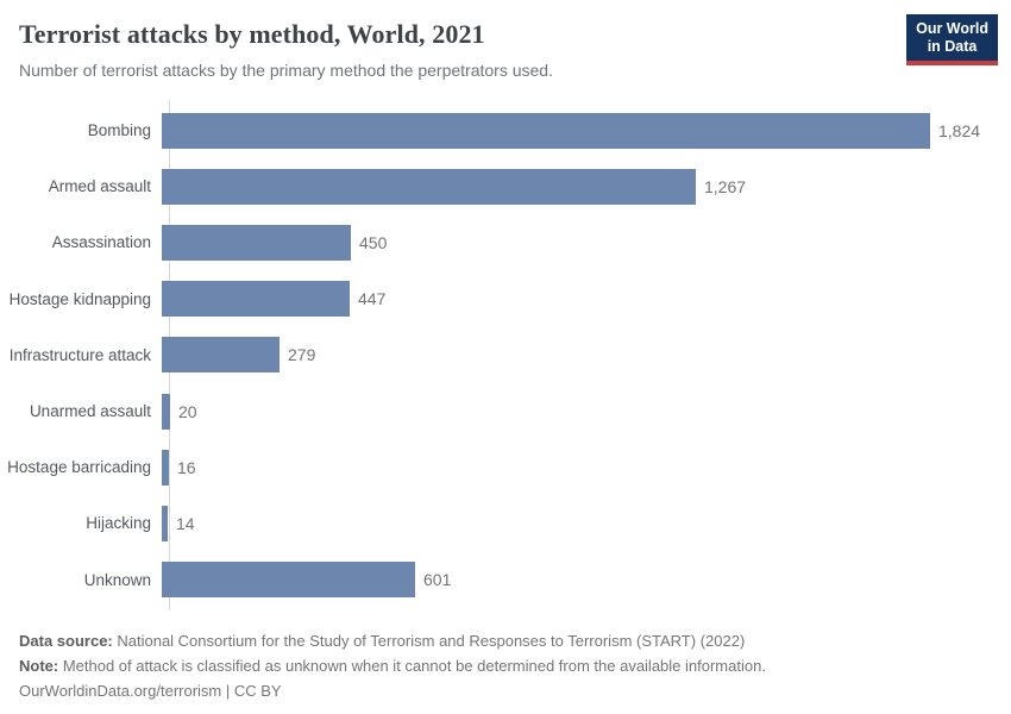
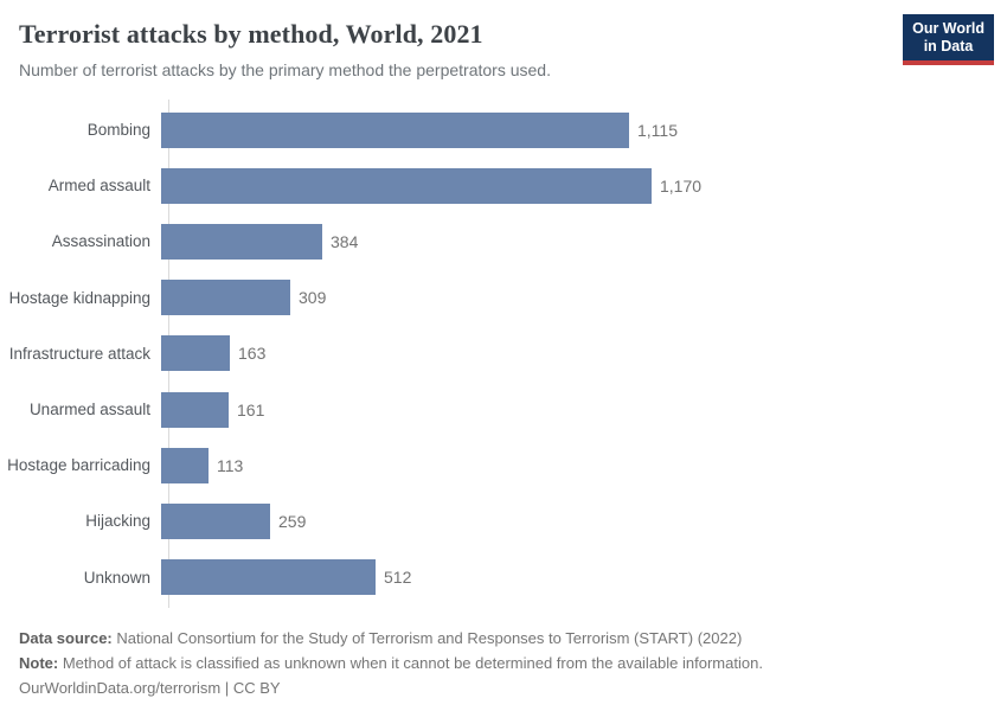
Bombing: 1,824 -> 1,115
Armed assault: 1,267 -> 1,170
Assassination: 450 -> 384
Hostage kidnapping: 447 -> 309
Infrastructure attack: 279 -> 163
Unarmed assault: 20 -> 161
Hostage barricading: 16 -> 113
Hijacking: 14 -> 259
Unknown: 601 -> 512
